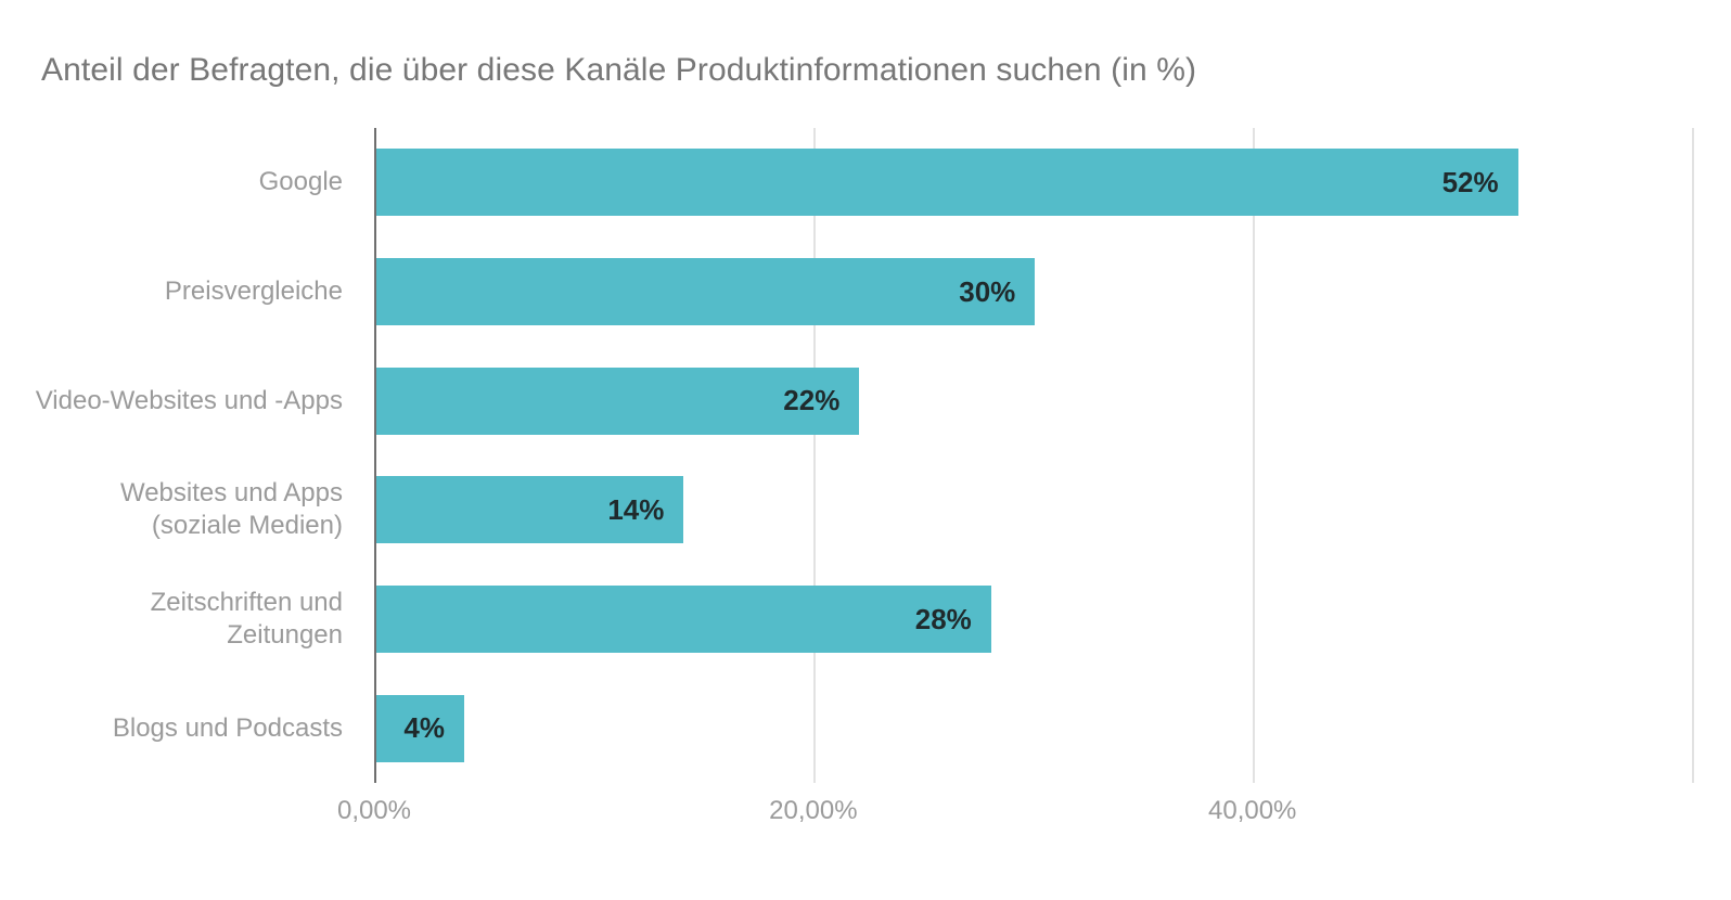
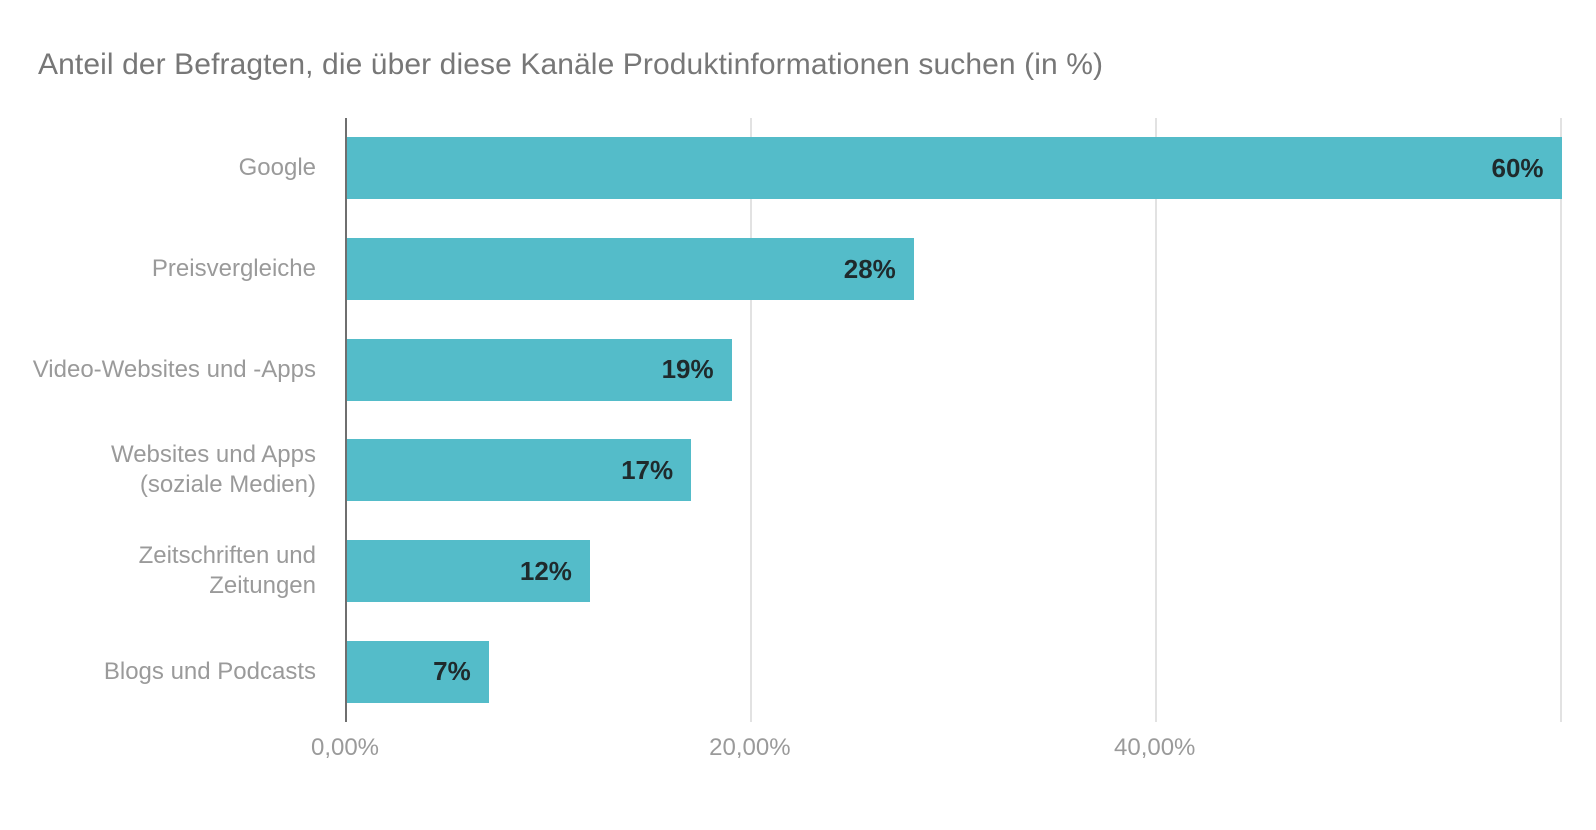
Google: 52% -> 60%
Preisvergleiche: 30% -> 28%
Video-Websites und -Apps: 22% -> 19%
Websites und Apps (soziale Medien): 14% -> 17%
Zeitschriften und Zeitungen: 28% -> 12%
Blogs und Podcasts: 4% -> 7%
